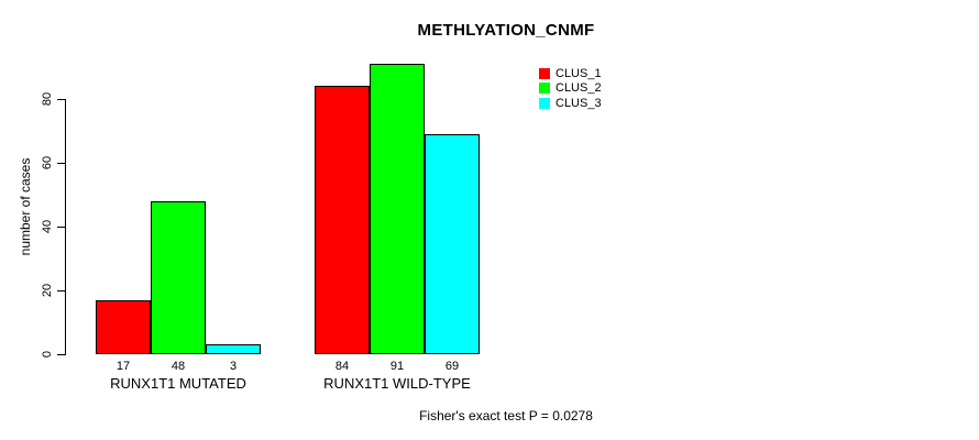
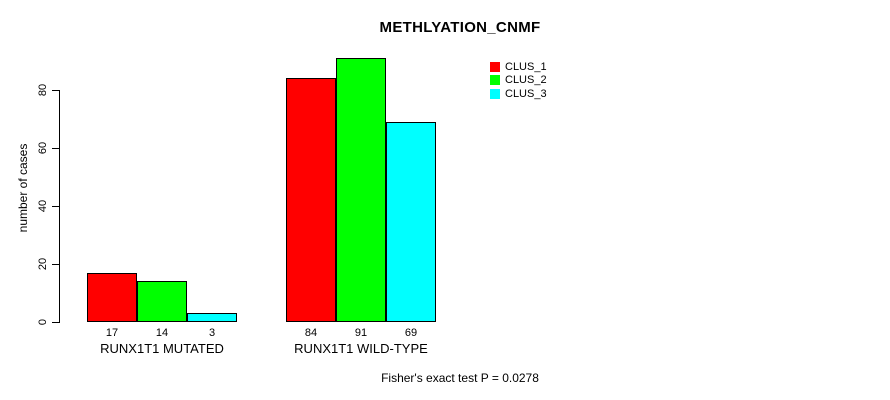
CLUS_2/RUNX1T1 MUTATED: 48 -> 14
